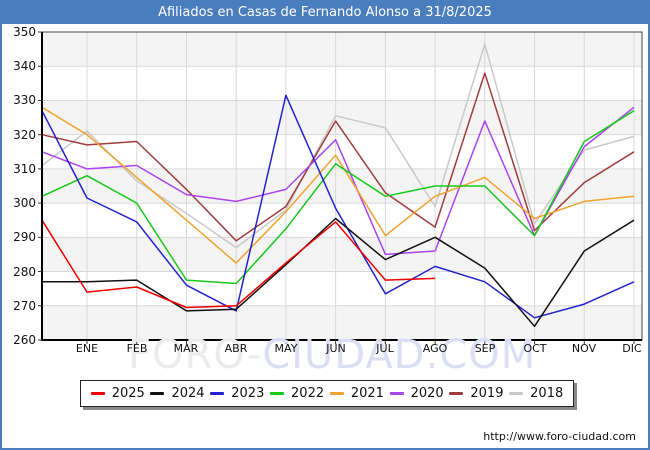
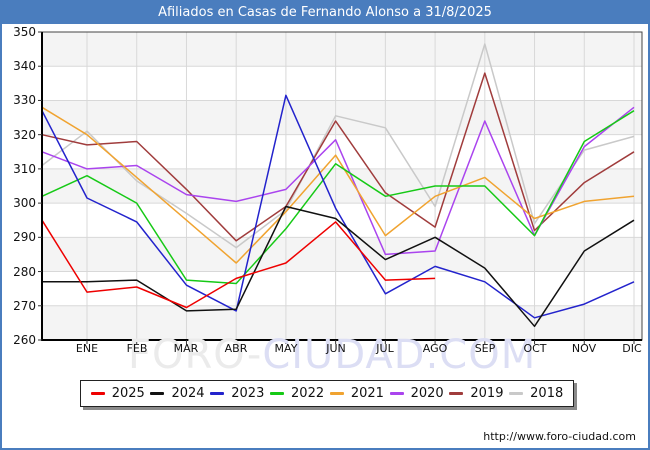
2025/ABR: 270 -> 278
2024/MAY: 282 -> 299
